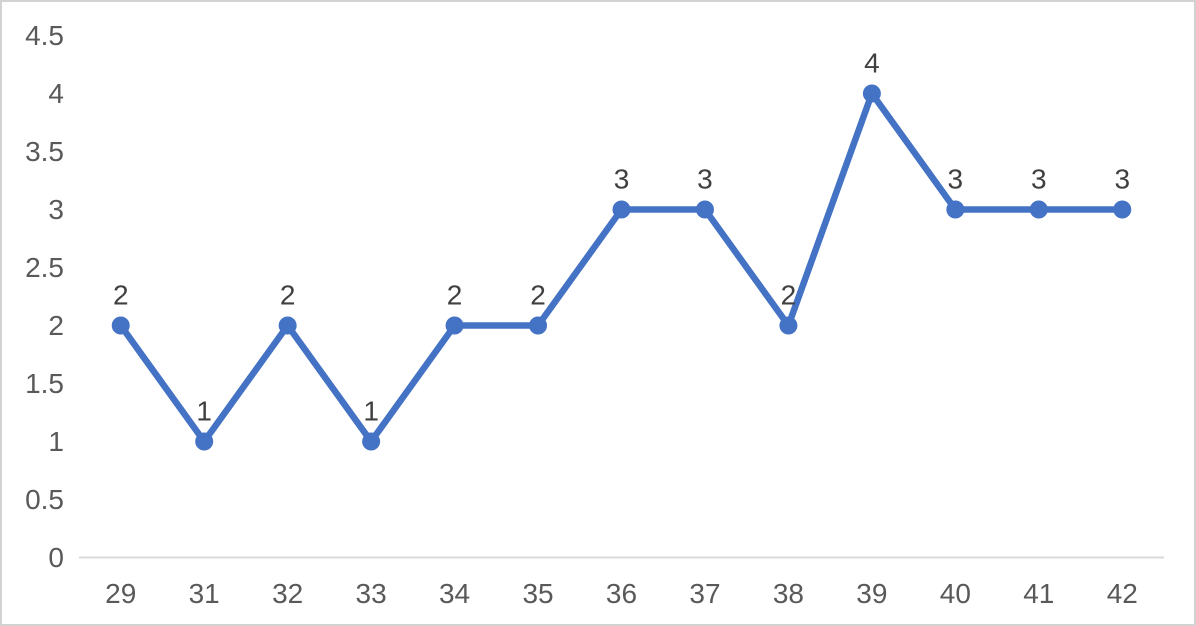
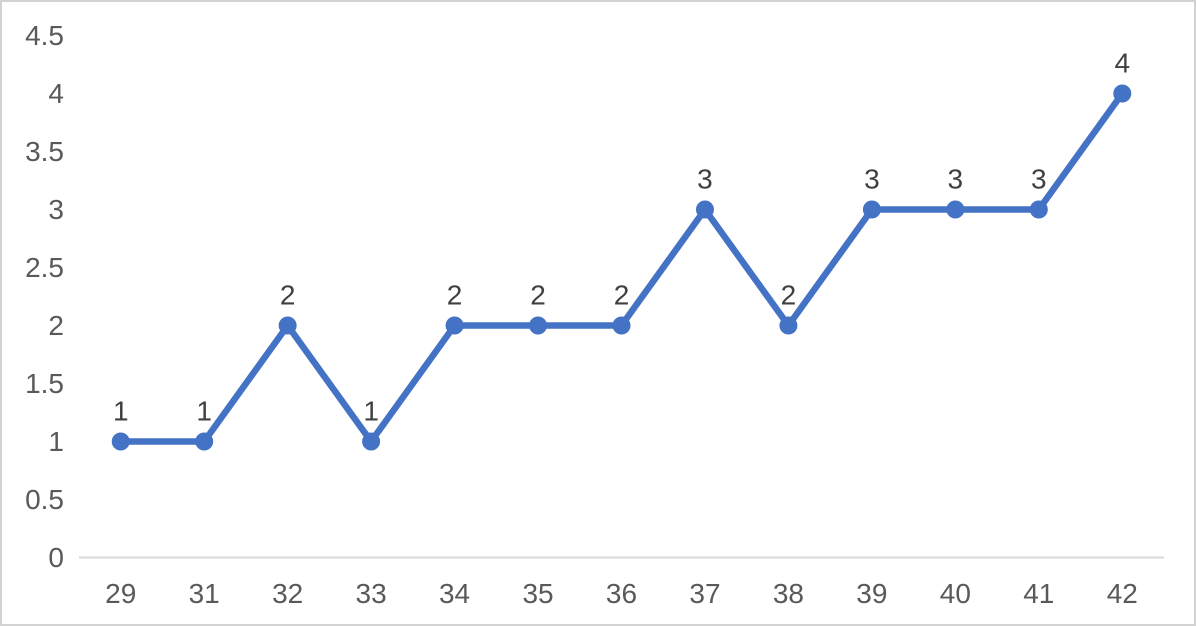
29: 2 -> 1
36: 3 -> 2
39: 4 -> 3
42: 3 -> 4
